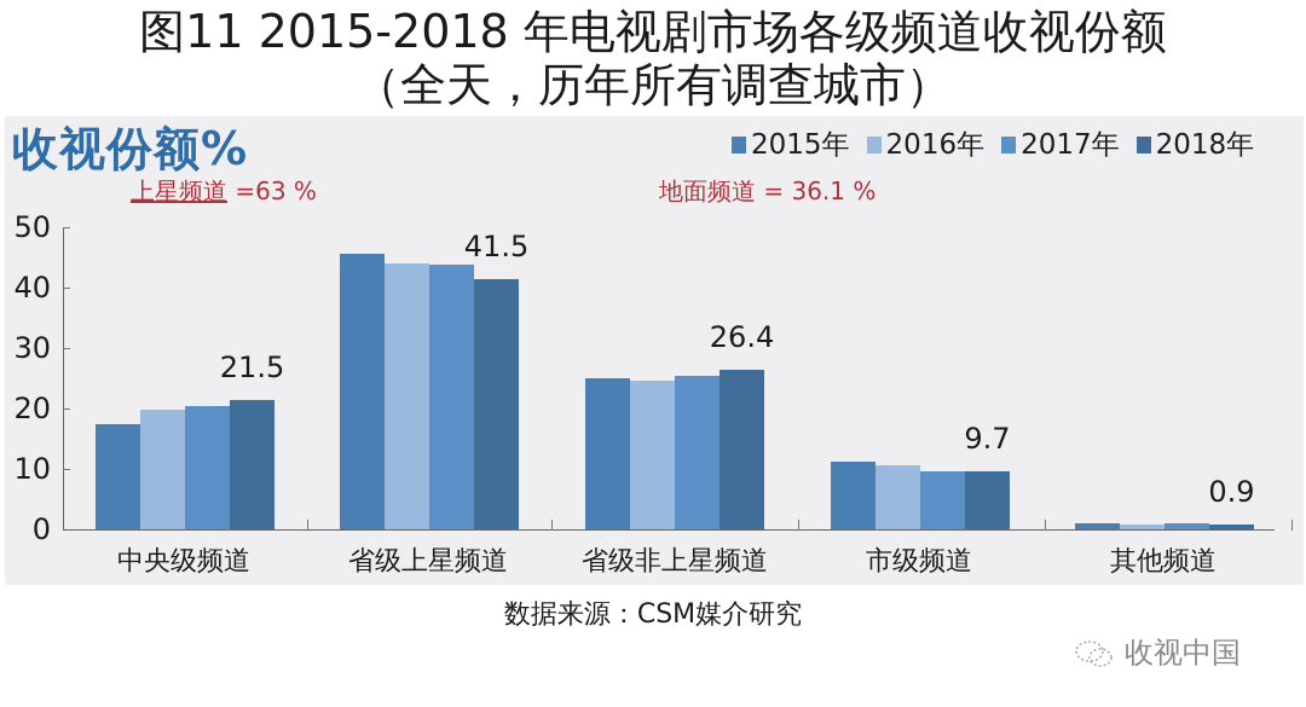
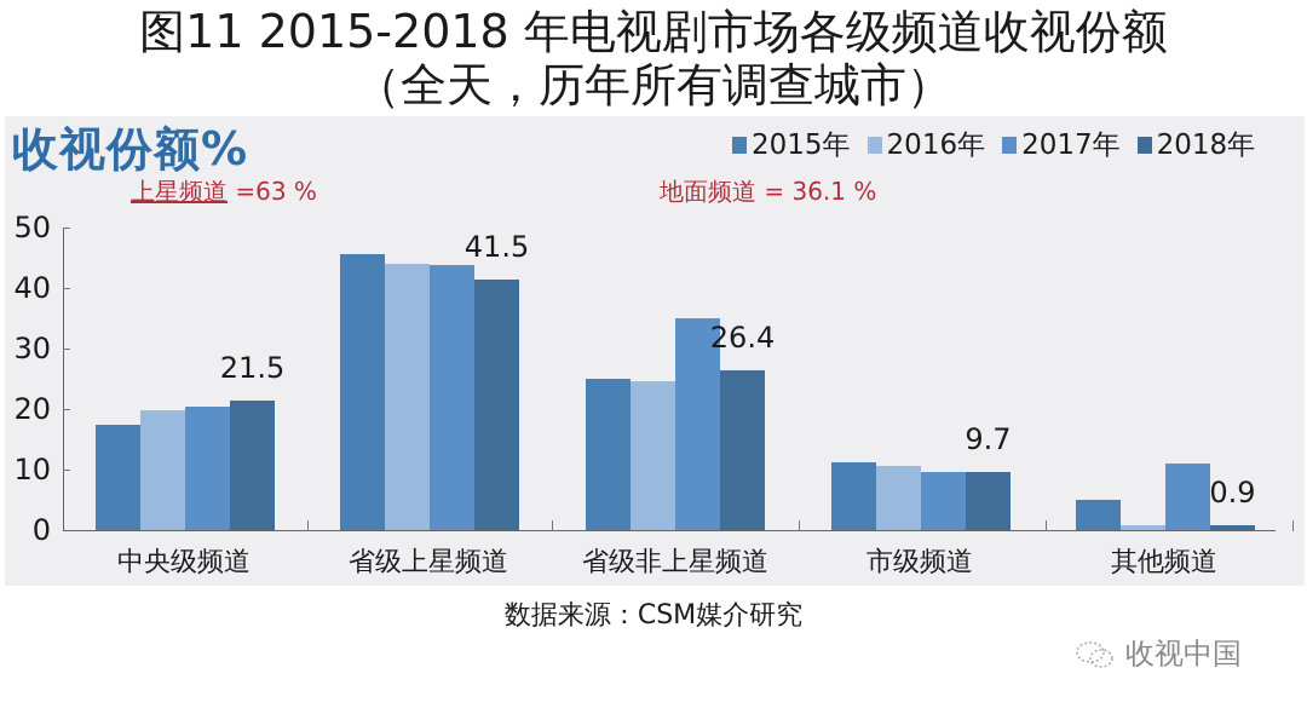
2017年/省级非上星频道: 25 -> 35
2015年/其他频道: 1 -> 5
2017年/其他频道: 1 -> 11
